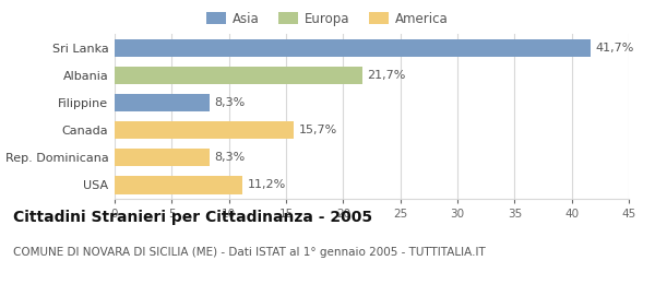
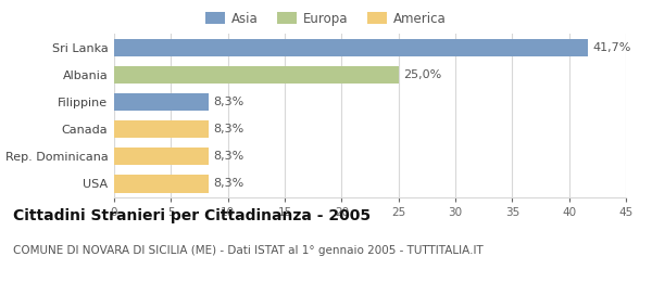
Albania: 21,7% -> 25,0%
Canada: 15,7% -> 8,3%
USA: 11,2% -> 8,3%
